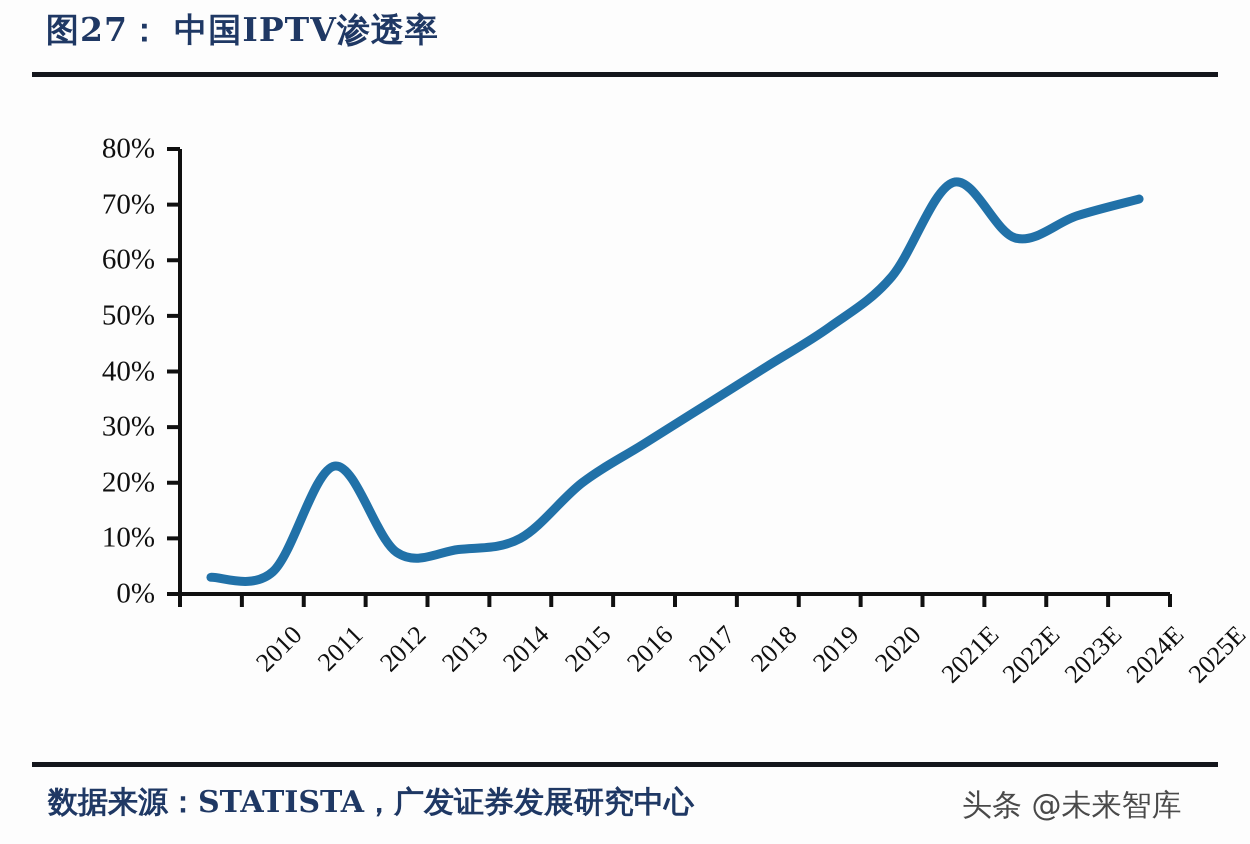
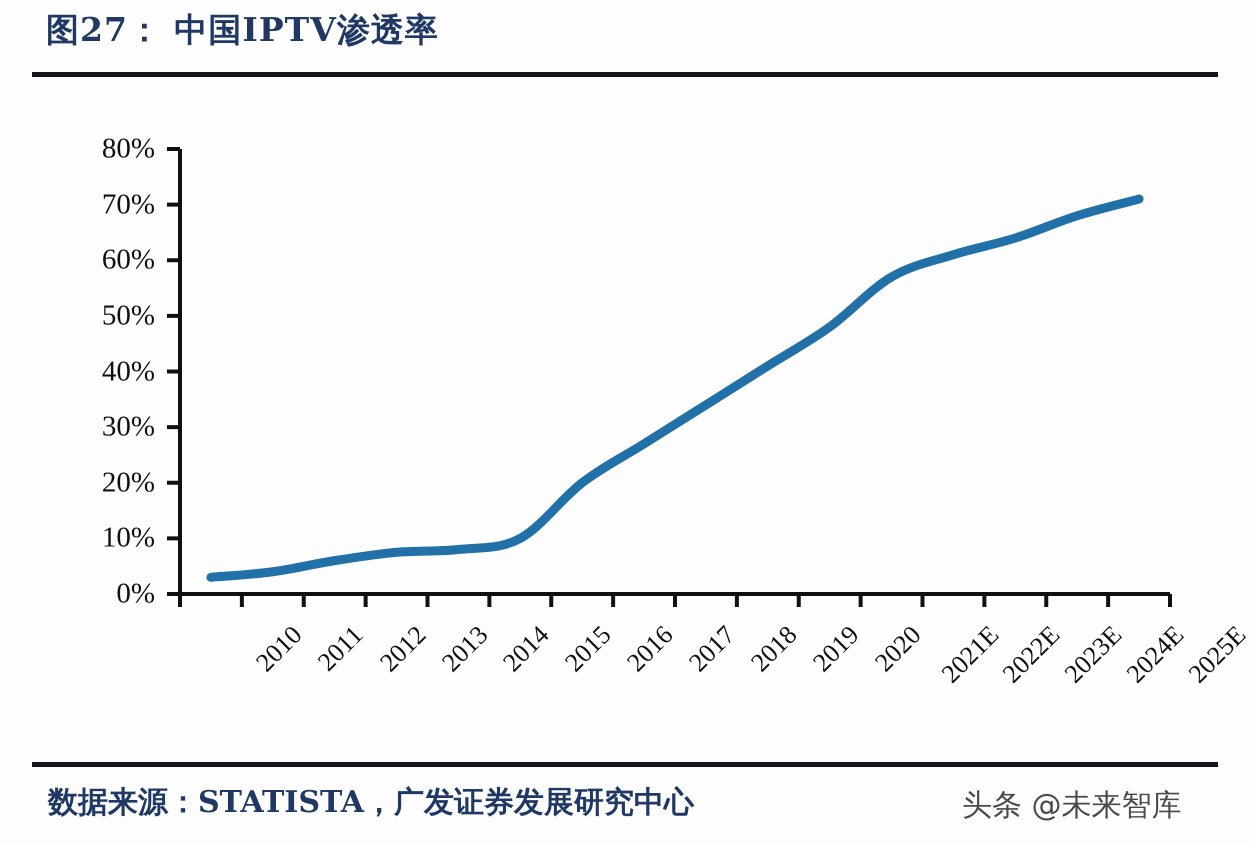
2012: 23% -> 6%
2022E: 74% -> 61%
